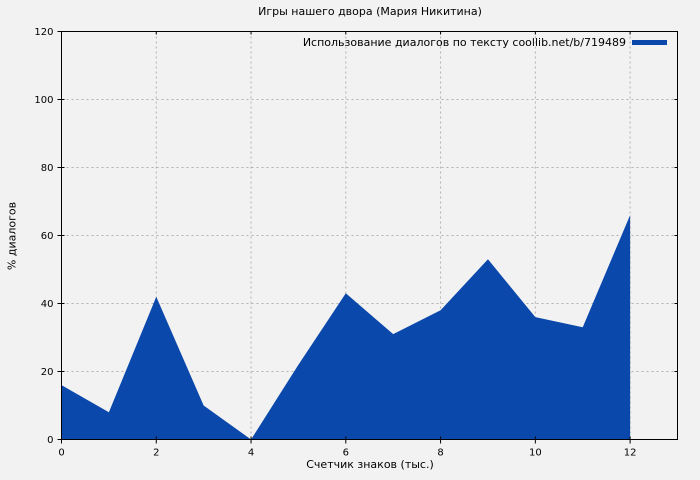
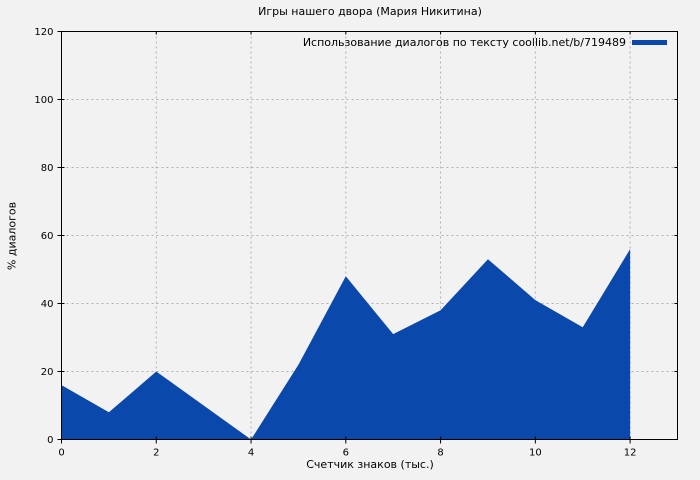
2: 42 -> 20
6: 43 -> 48
10: 36 -> 41
12: 66 -> 56
